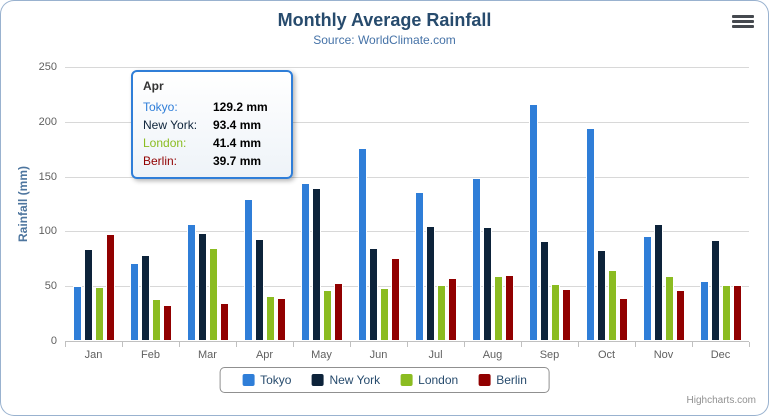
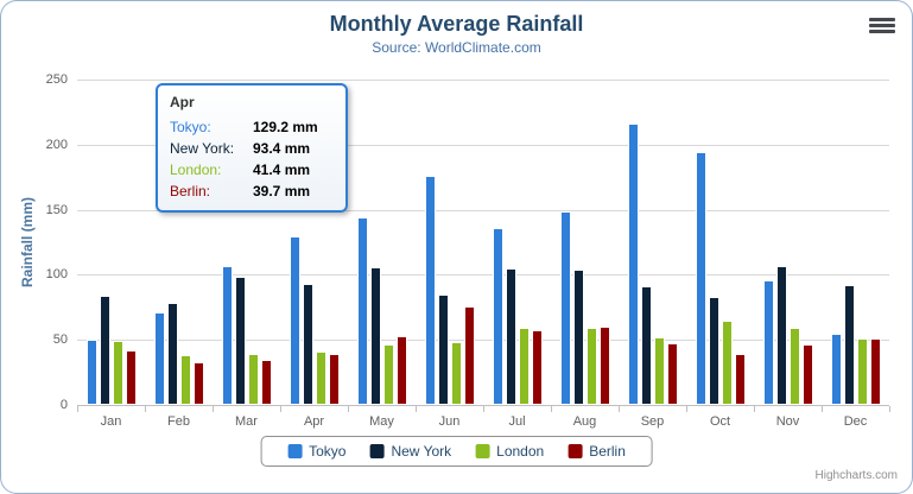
Berlin/Jan: 98 -> 42
London/Mar: 85 -> 39
New York/May: 140 -> 106
London/Jul: 51 -> 59
